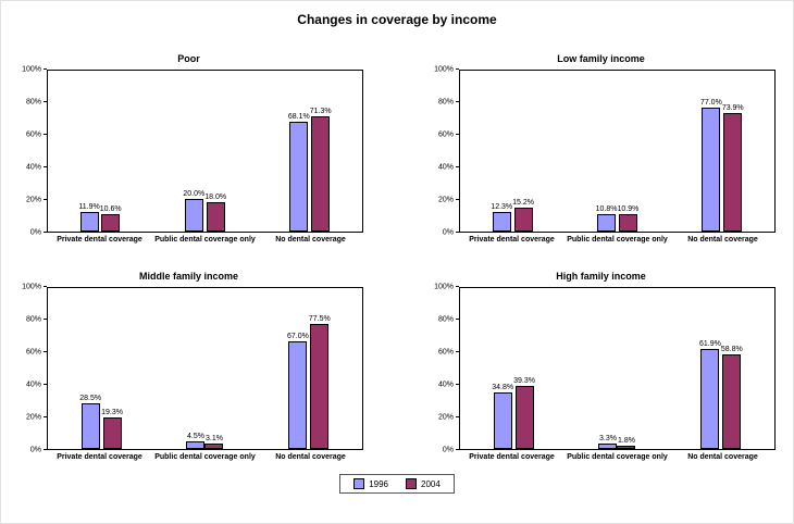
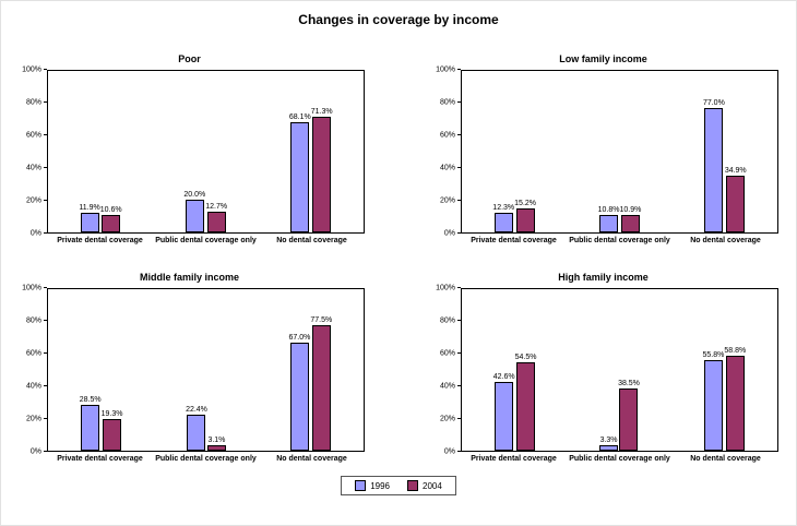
Poor/2004/Public dental coverage only: 18.0% -> 12.7%
Low family income/2004/No dental coverage: 73.9% -> 34.9%
Middle family income/1996/Public dental coverage only: 4.5% -> 22.4%
High family income/1996/Private dental coverage: 34.8% -> 42.6%
High family income/2004/Private dental coverage: 39.3% -> 54.5%
High family income/2004/Public dental coverage only: 1.8% -> 38.5%
High family income/1996/No dental coverage: 61.9% -> 55.8%
